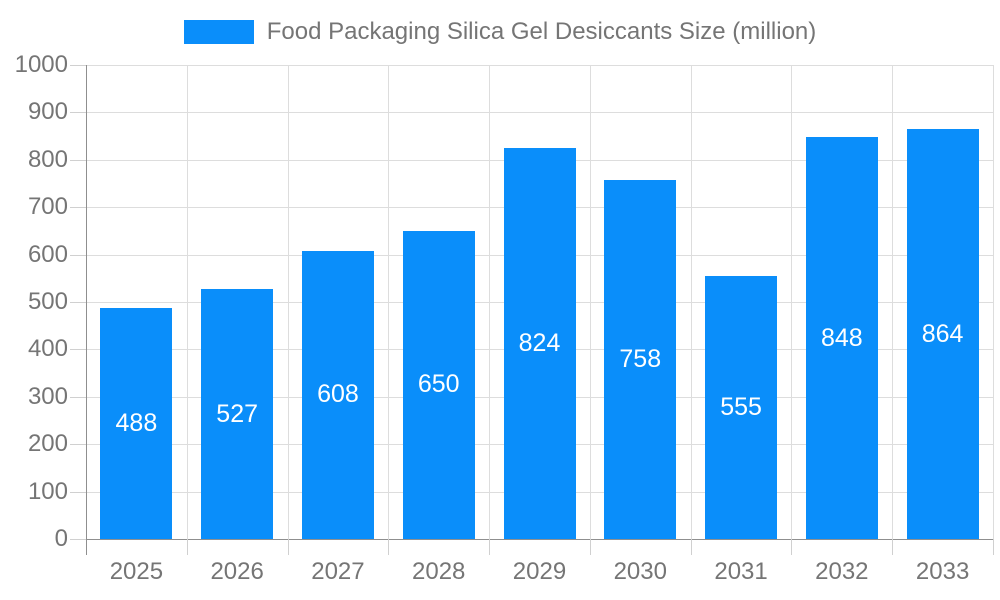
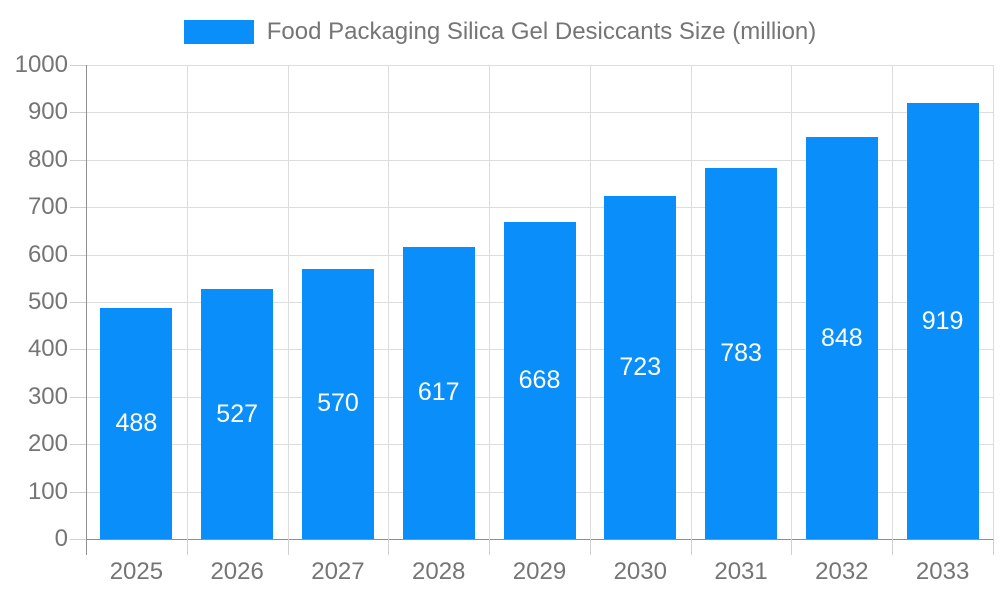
2027: 608 -> 570
2028: 650 -> 617
2029: 824 -> 668
2030: 758 -> 723
2031: 555 -> 783
2033: 864 -> 919
